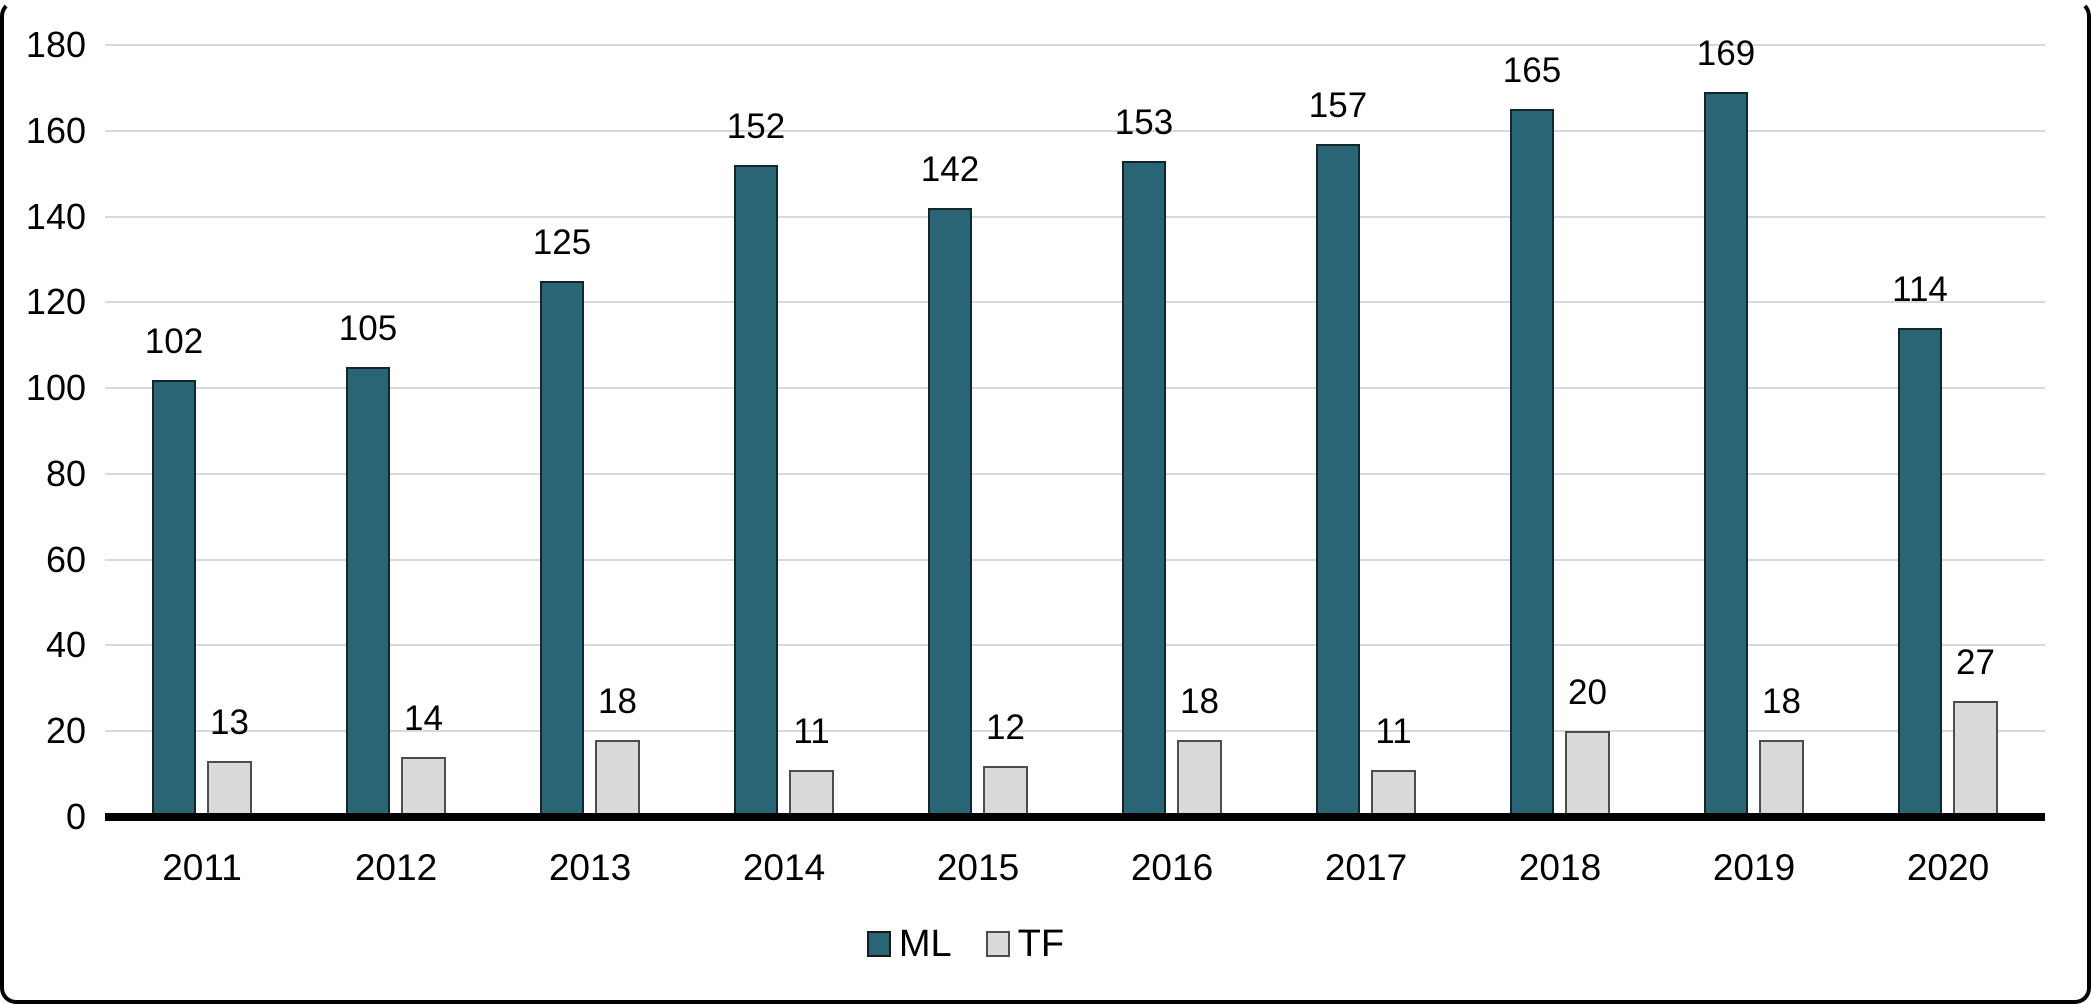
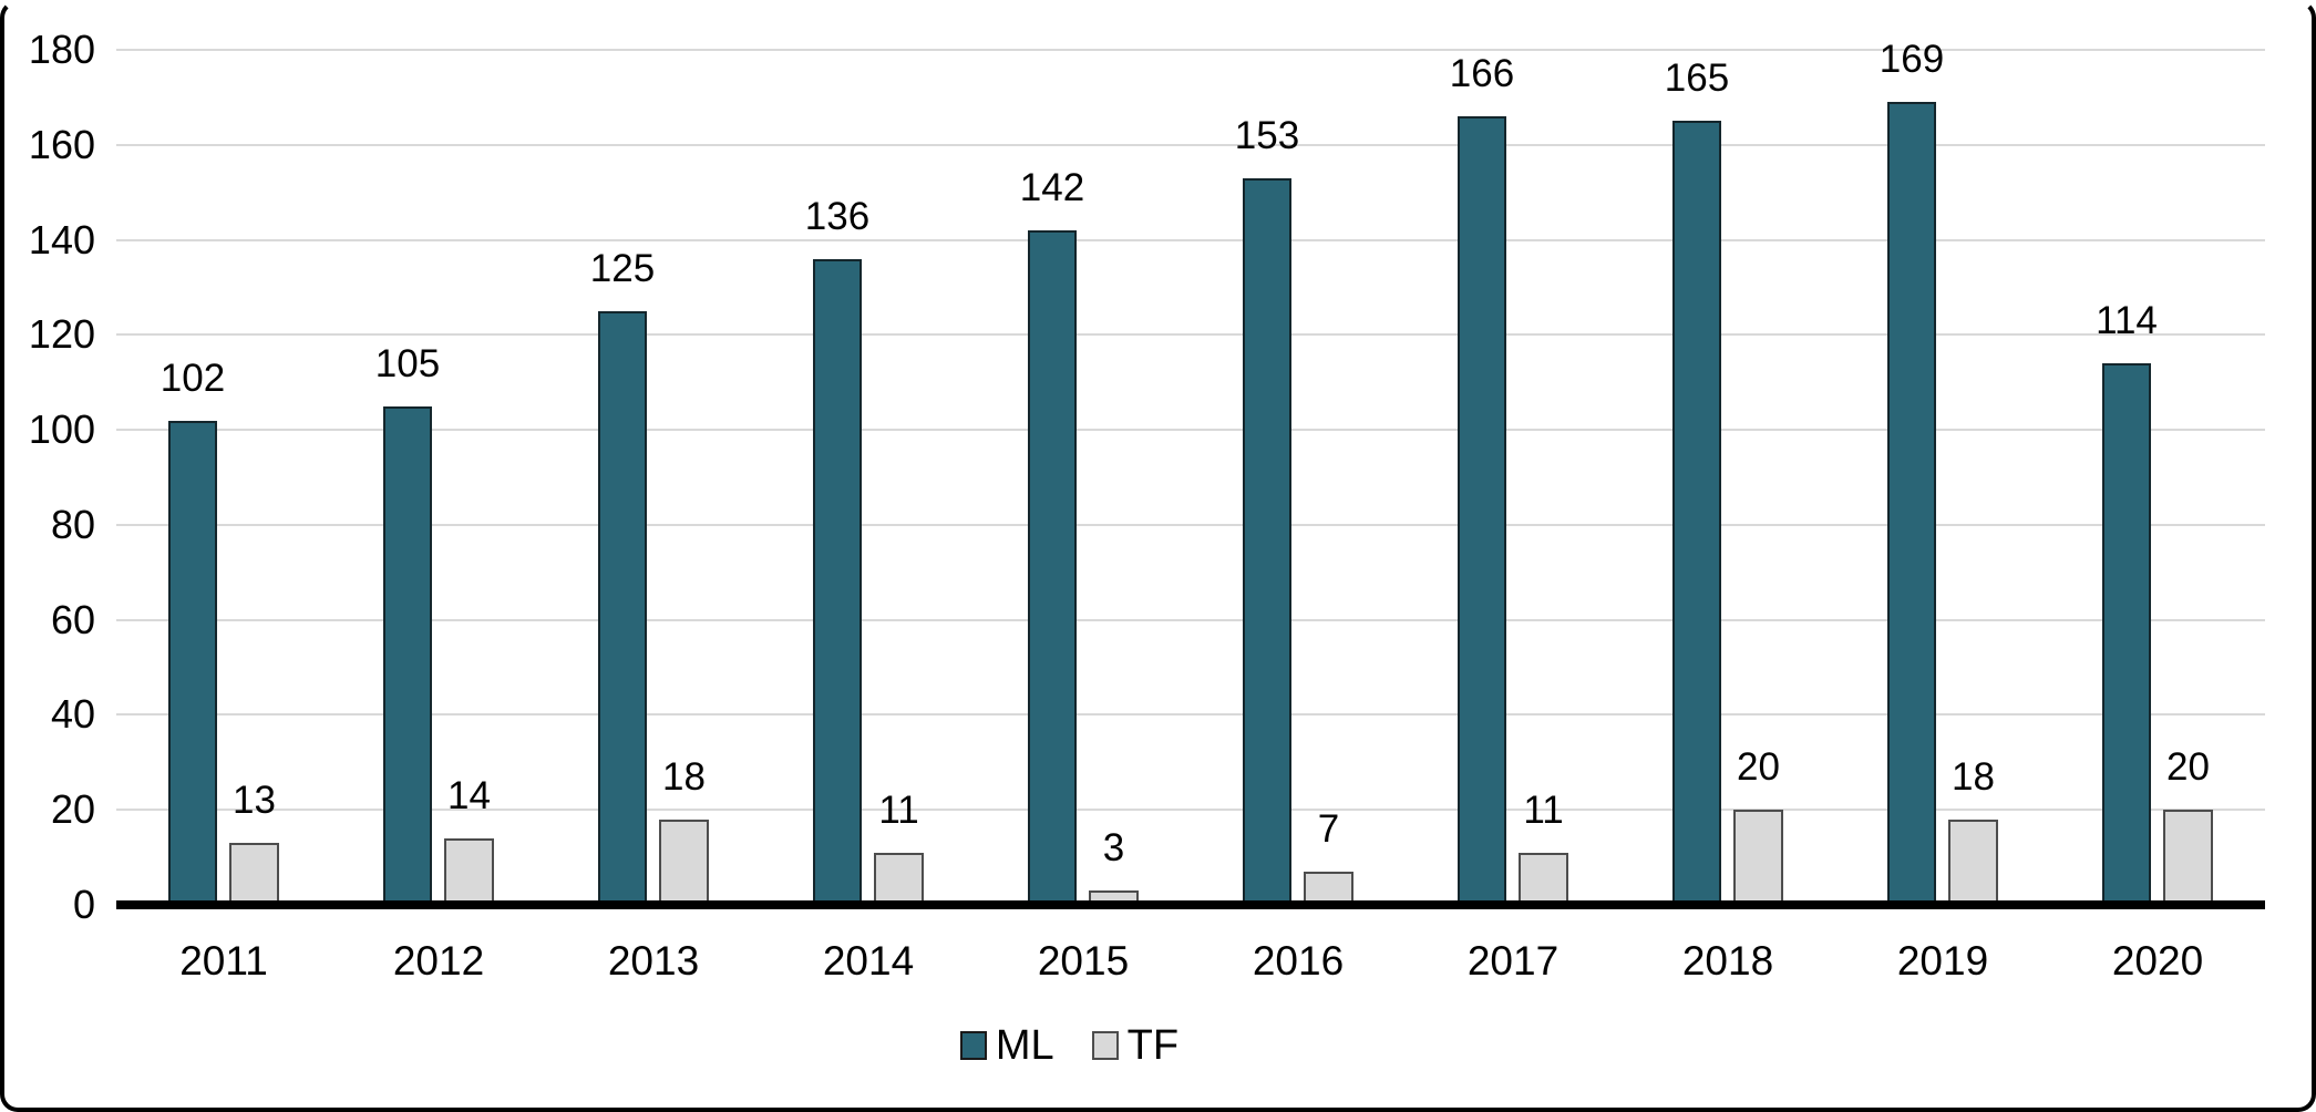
ML/2014: 152 -> 136
TF/2015: 12 -> 3
TF/2016: 18 -> 7
ML/2017: 157 -> 166
TF/2020: 27 -> 20
